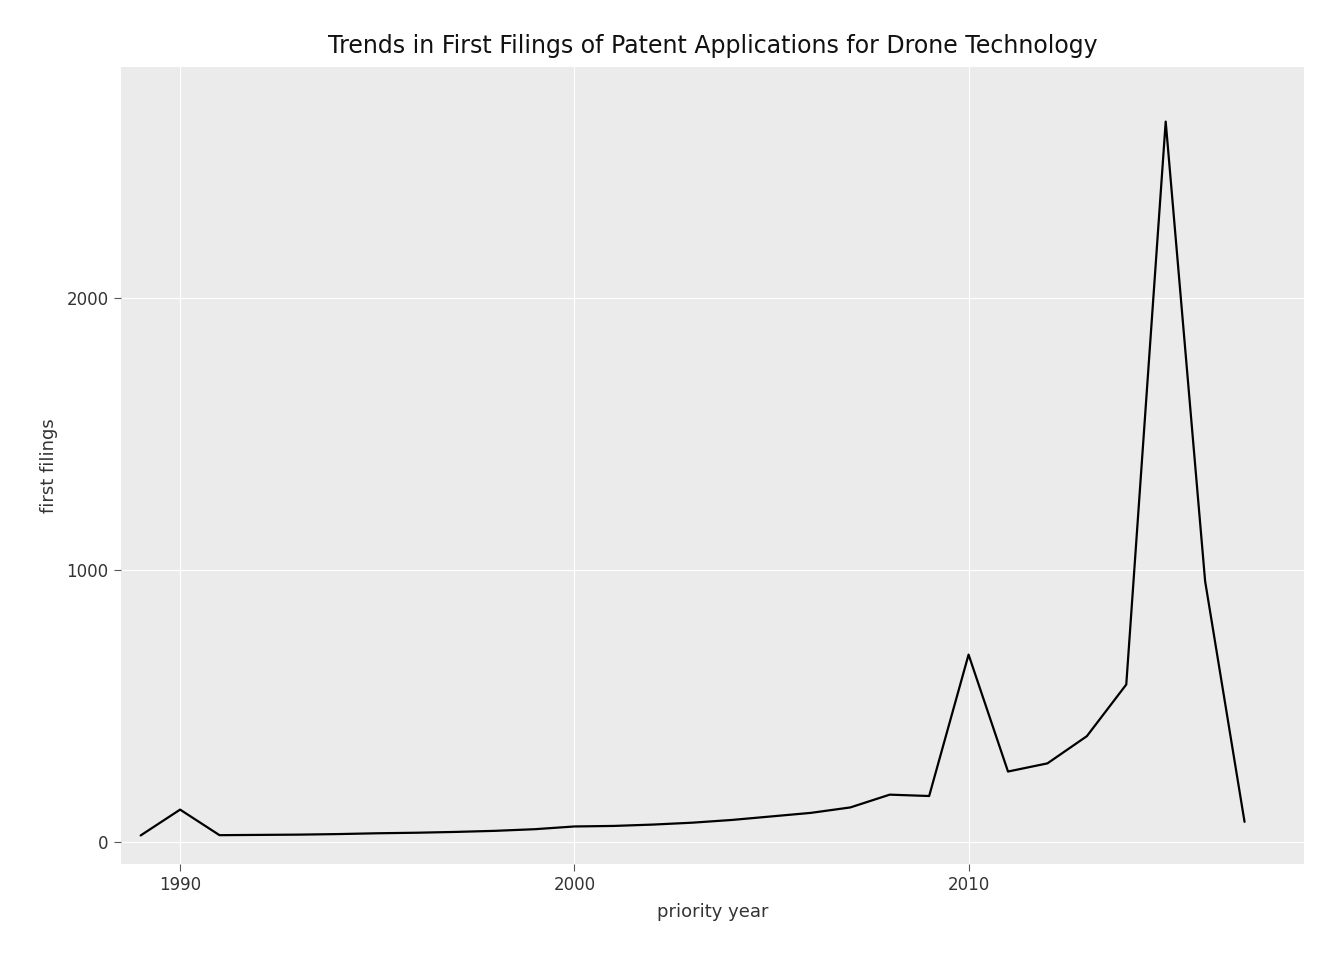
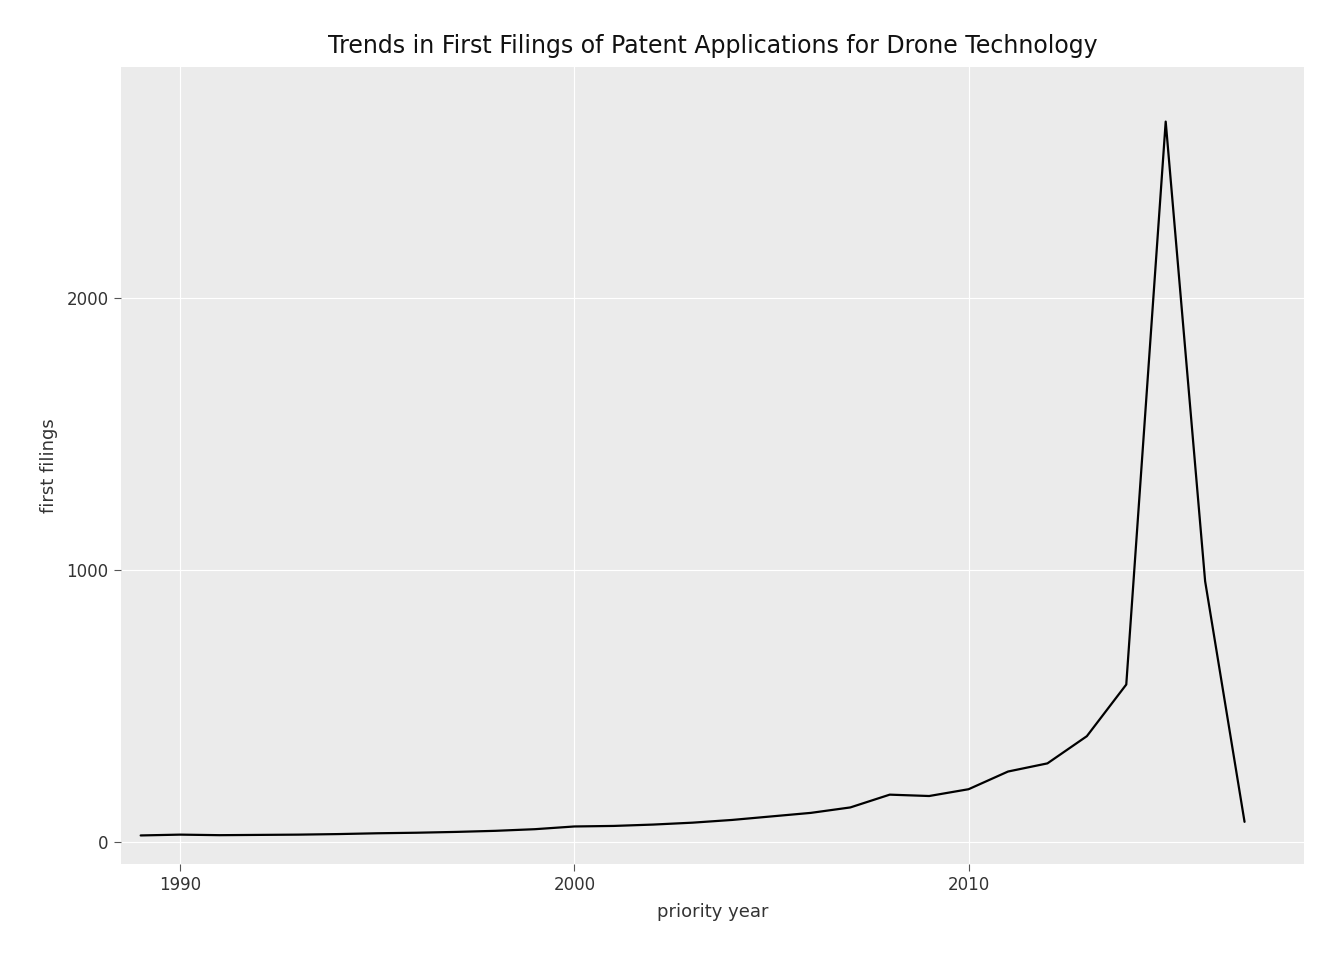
1990: 120 -> 28
2010: 690 -> 195
